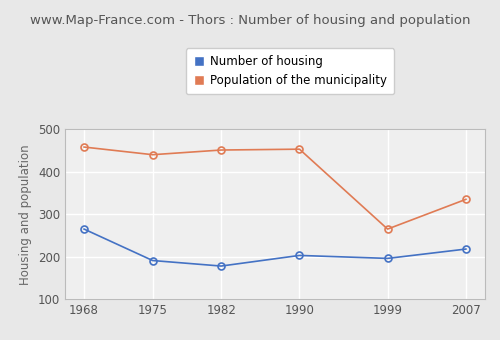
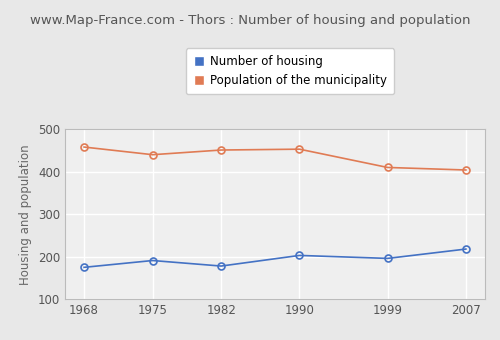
Number of housing/1968: 265 -> 175
Population of the municipality/1999: 265 -> 410
Population of the municipality/2007: 335 -> 404
